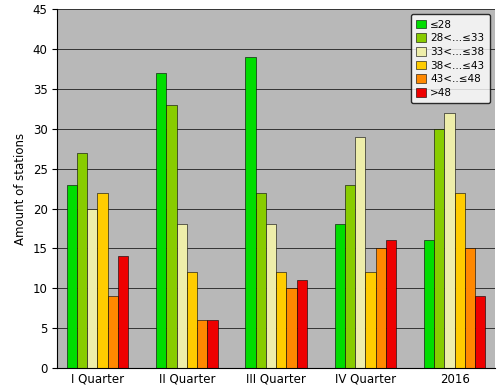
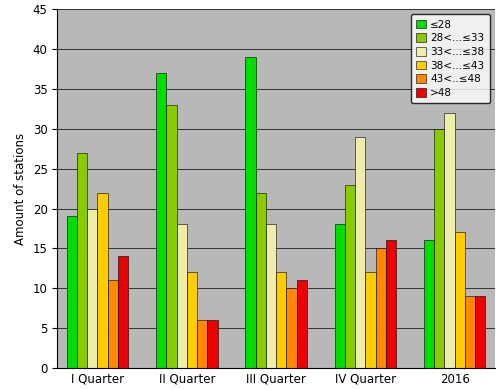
≤28/I Quarter: 23 -> 19
43<..≤48/I Quarter: 9 -> 11
38<...≤43/2016: 22 -> 17
43<..≤48/2016: 15 -> 9
